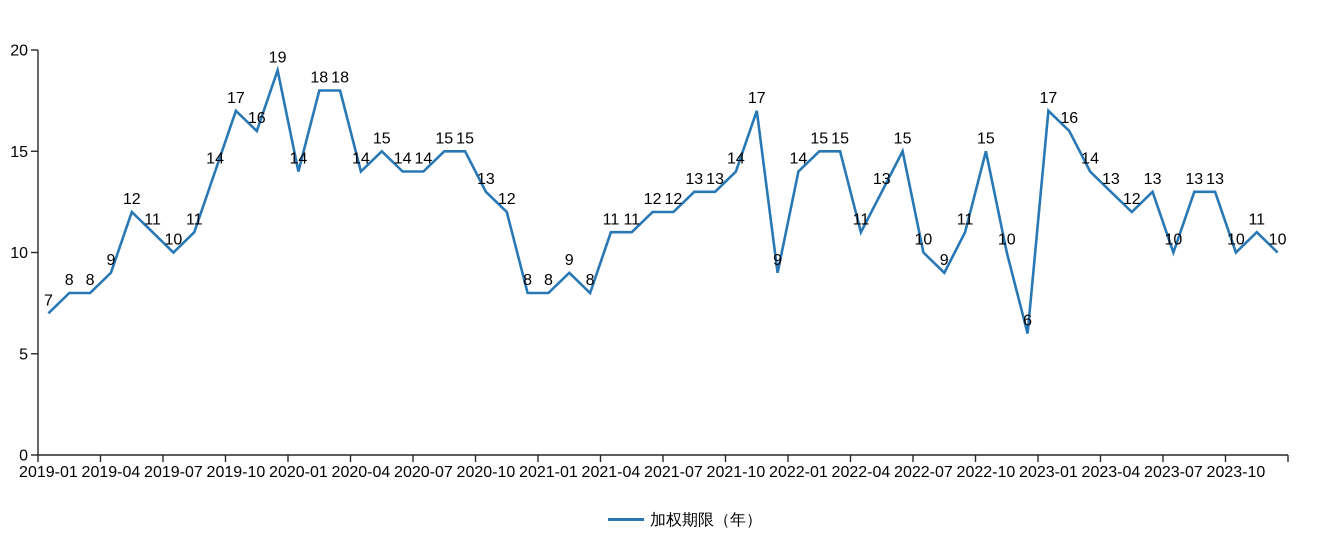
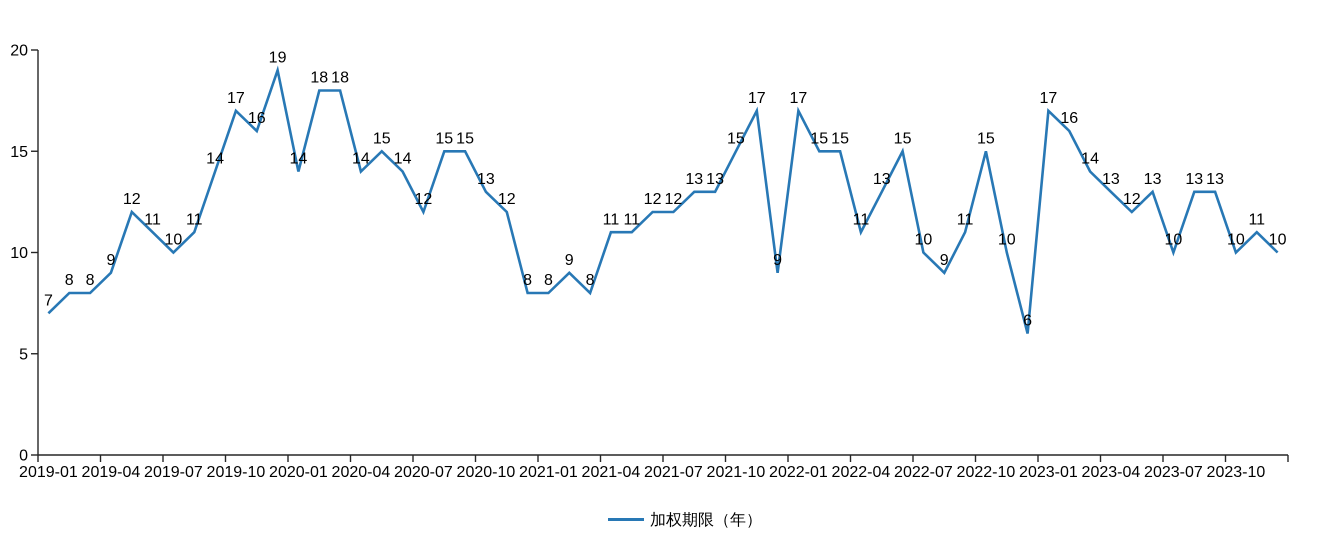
2020-07: 14 -> 12
2021-10: 14 -> 15
2022-01: 14 -> 17
